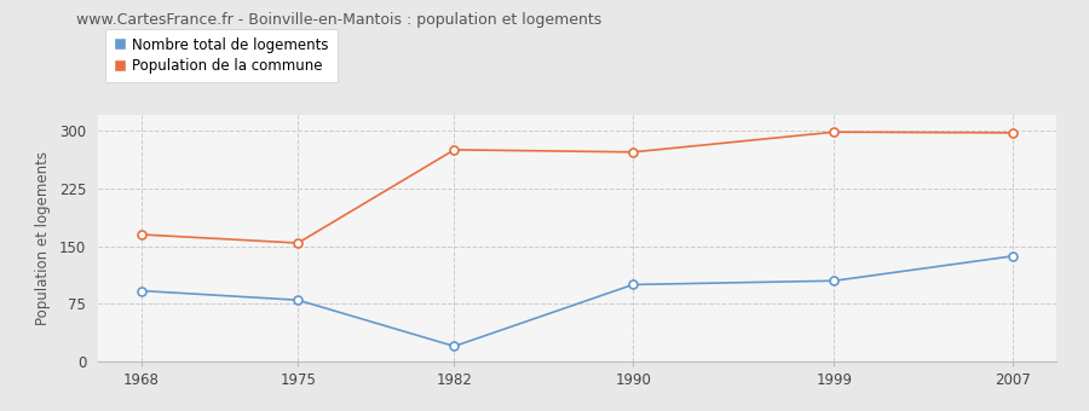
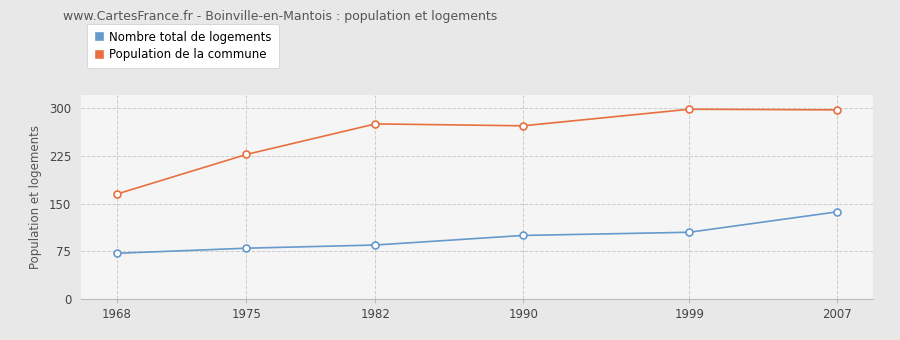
Nombre total de logements/1968: 92 -> 72
Population de la commune/1975: 154 -> 227
Nombre total de logements/1982: 20 -> 85
